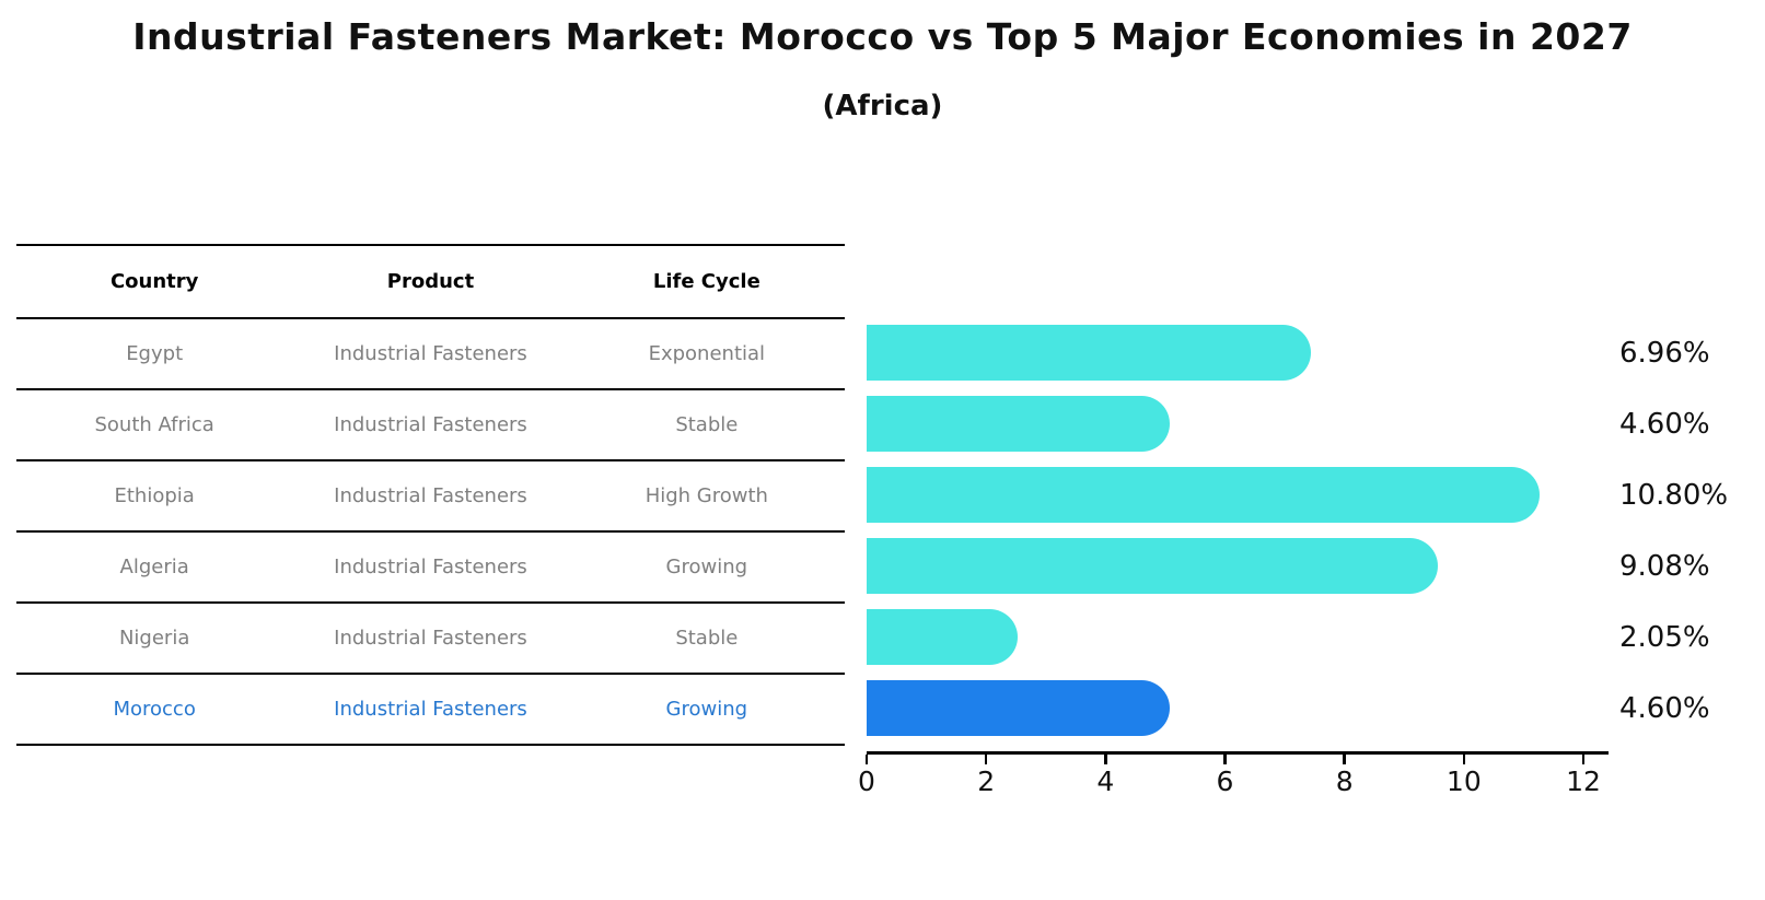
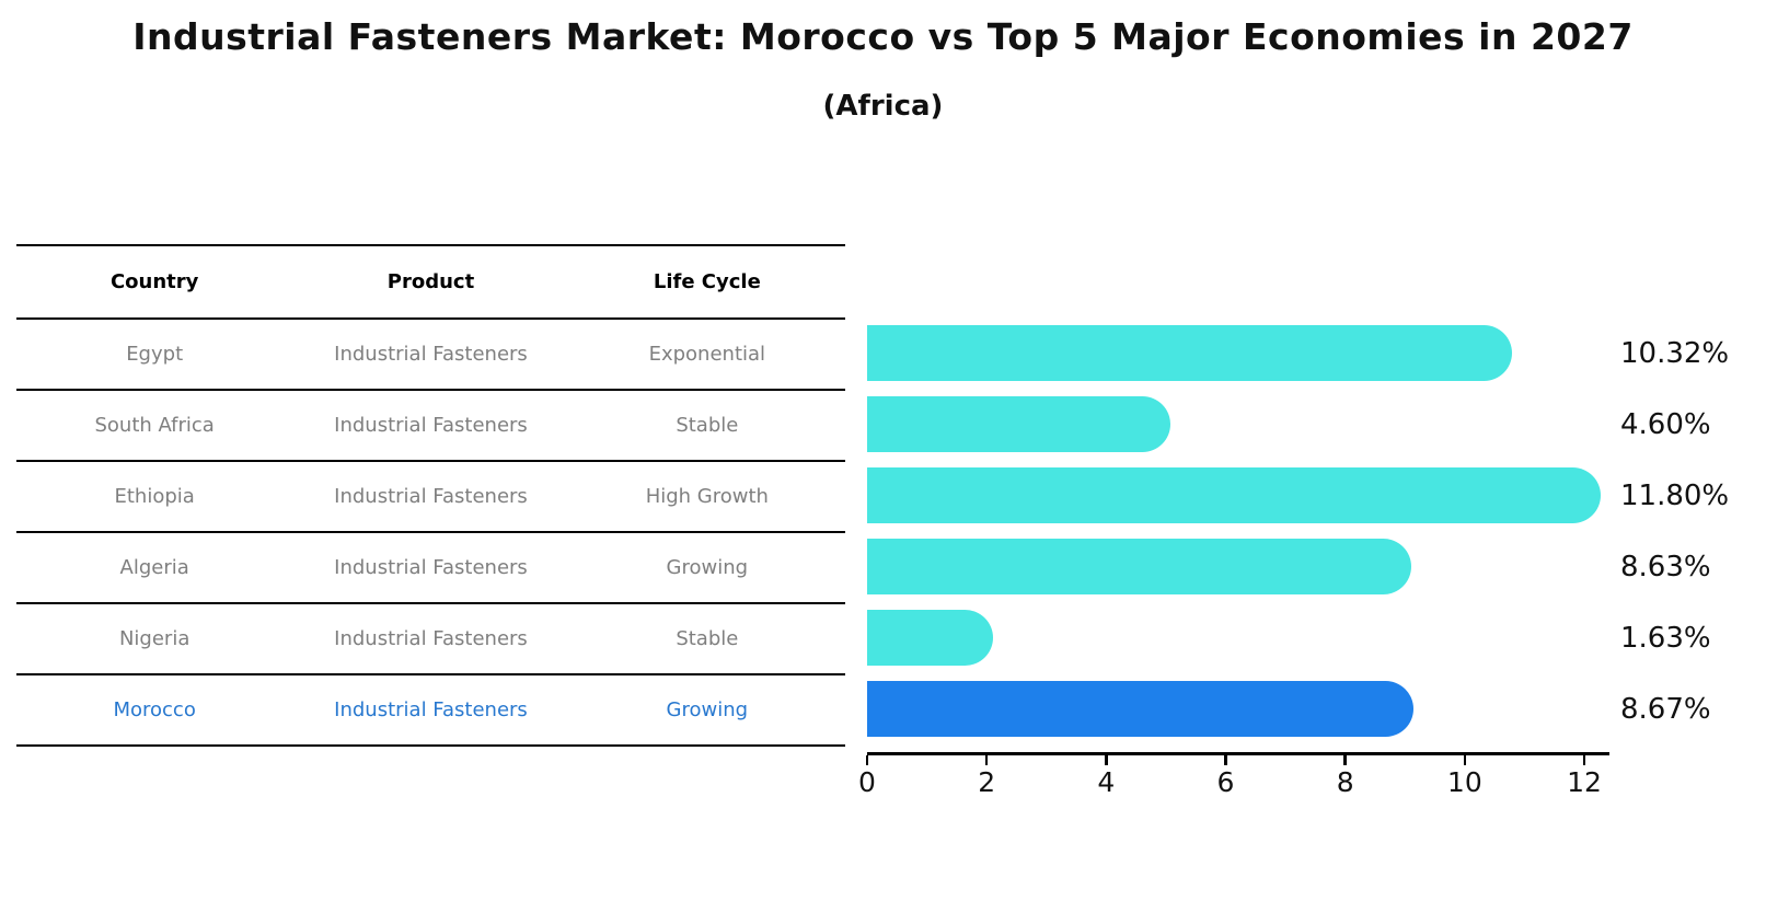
Egypt: 6.96% -> 10.32%
Ethiopia: 10.80% -> 11.80%
Algeria: 9.08% -> 8.63%
Nigeria: 2.05% -> 1.63%
Morocco: 4.60% -> 8.67%
